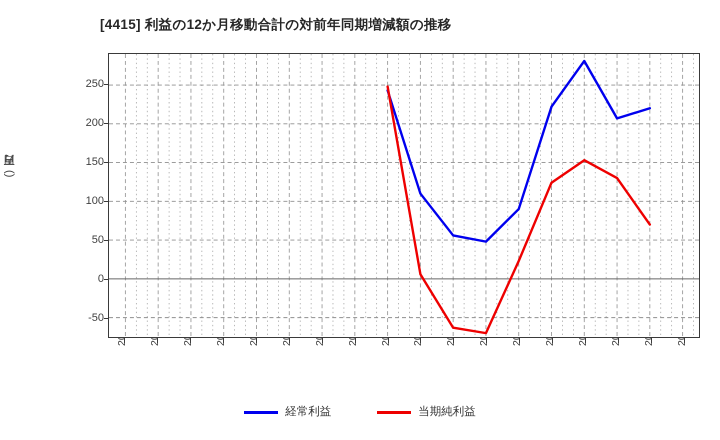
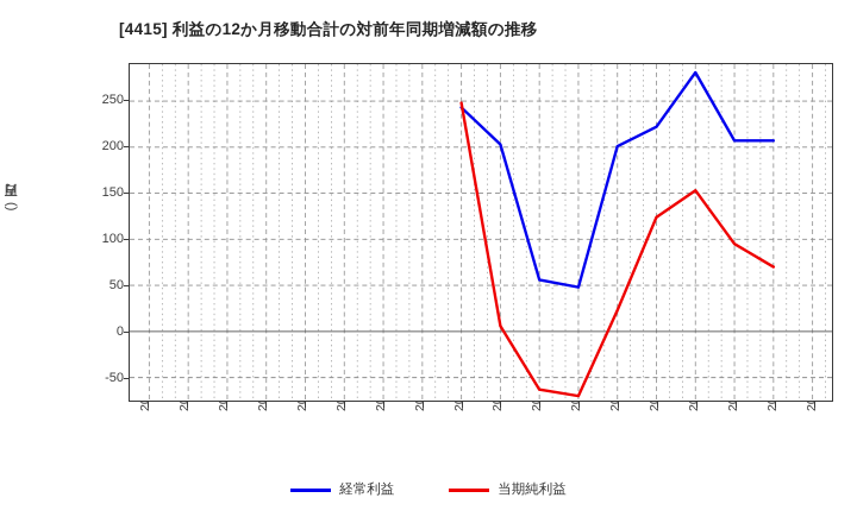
経常利益/2024/03: 110 -> 200
経常利益/2024/12: 90 -> 200
当期純利益/2025/09: 130 -> 100
経常利益/2025/12: 220 -> 210
